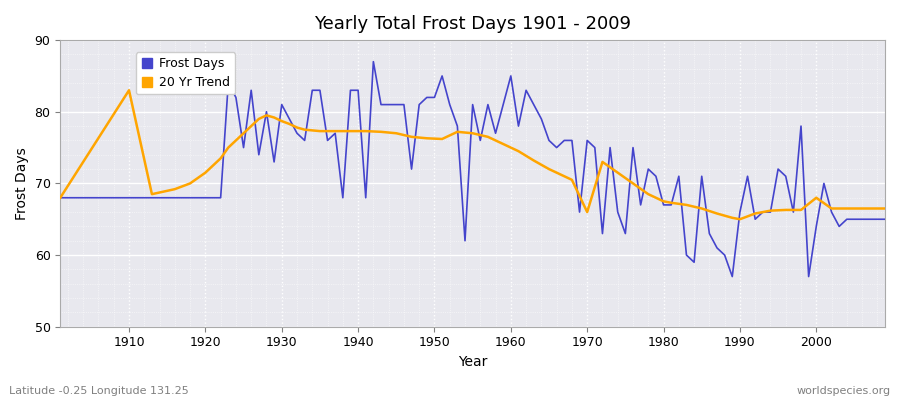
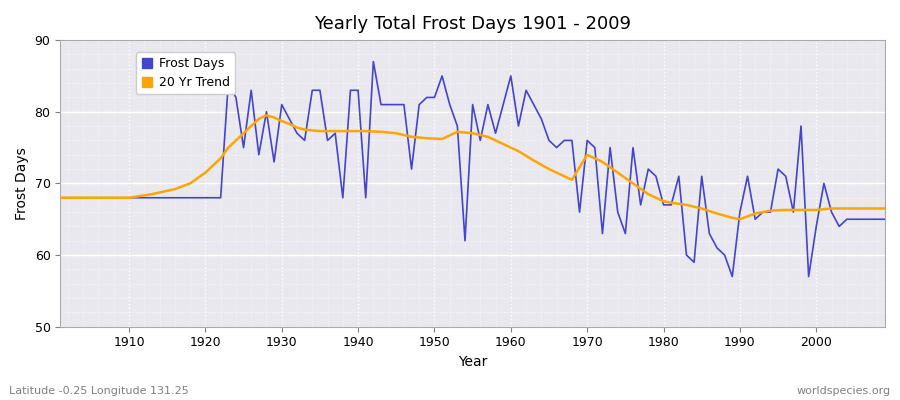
20 Yr Trend/1910: 83.0 -> 68.0
20 Yr Trend/1970: 66.0 -> 74.0
20 Yr Trend/2000: 68.0 -> 66.3
